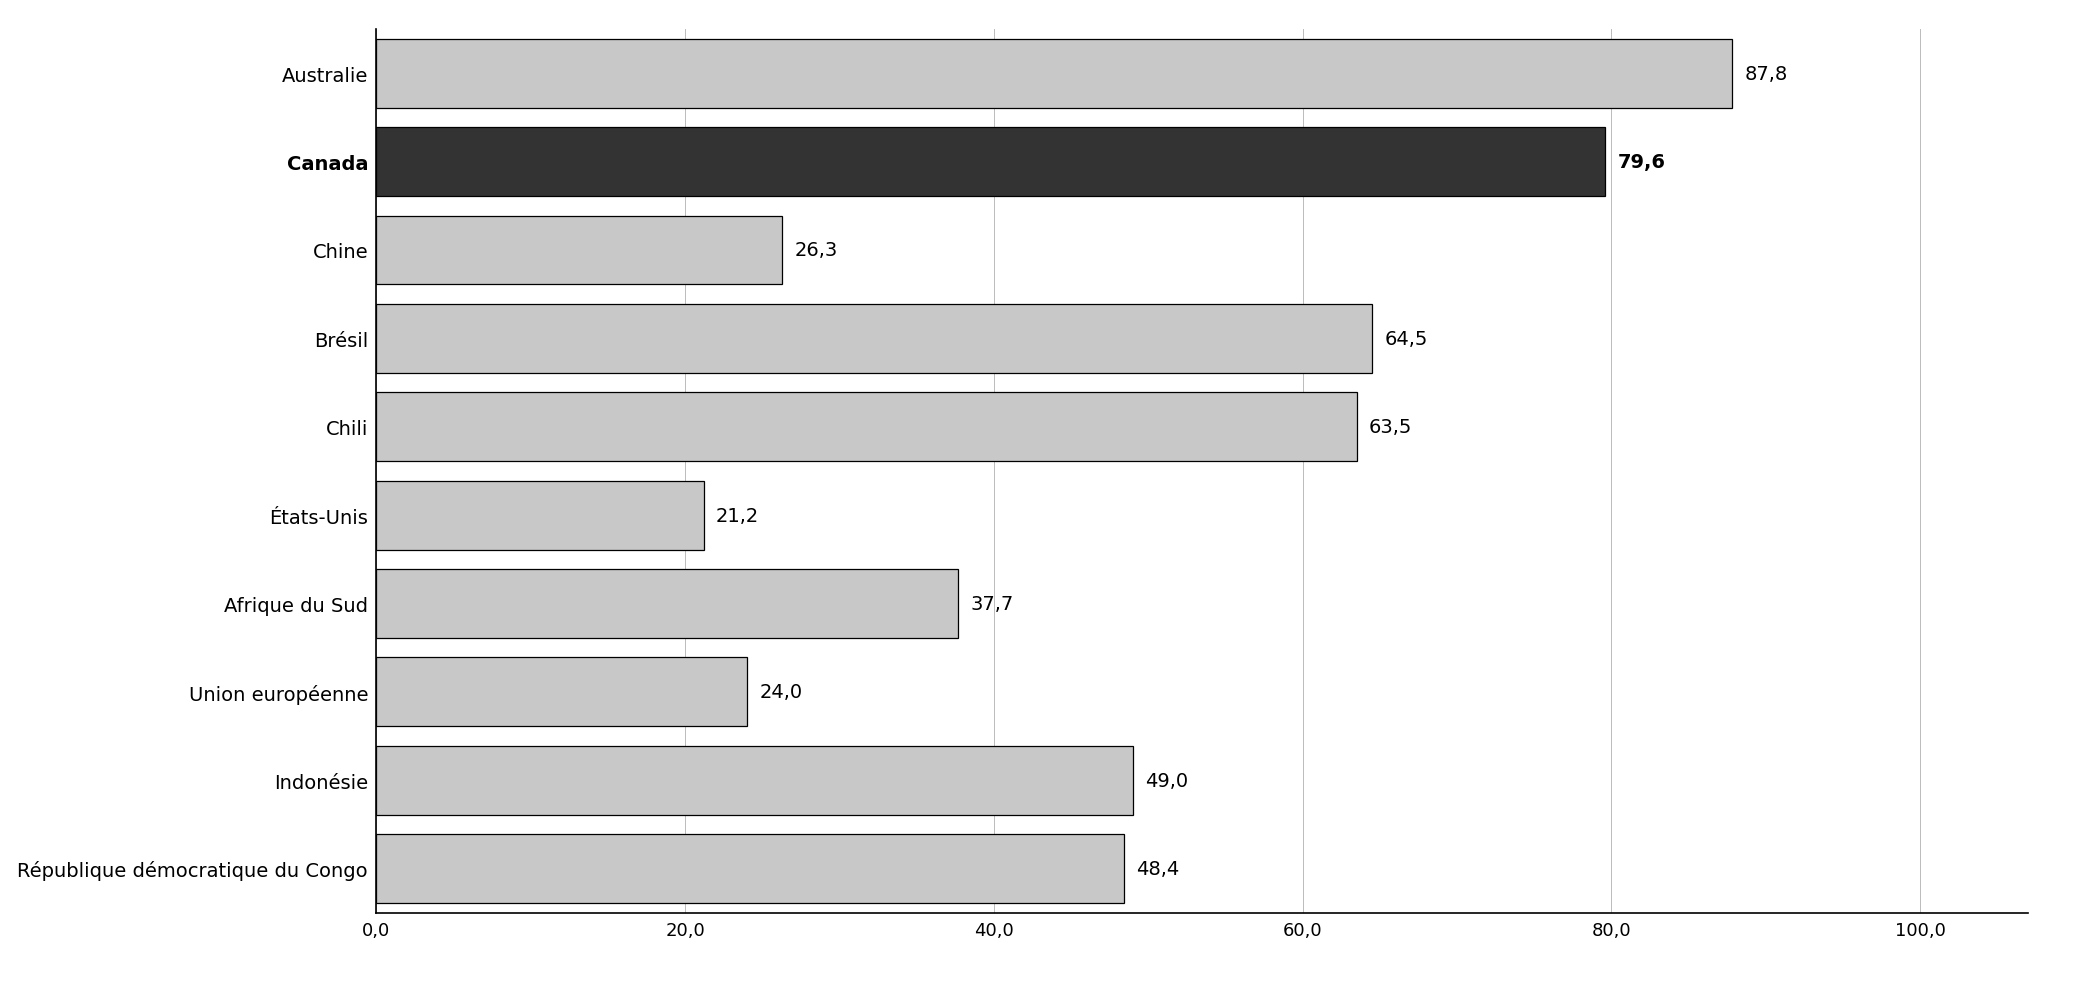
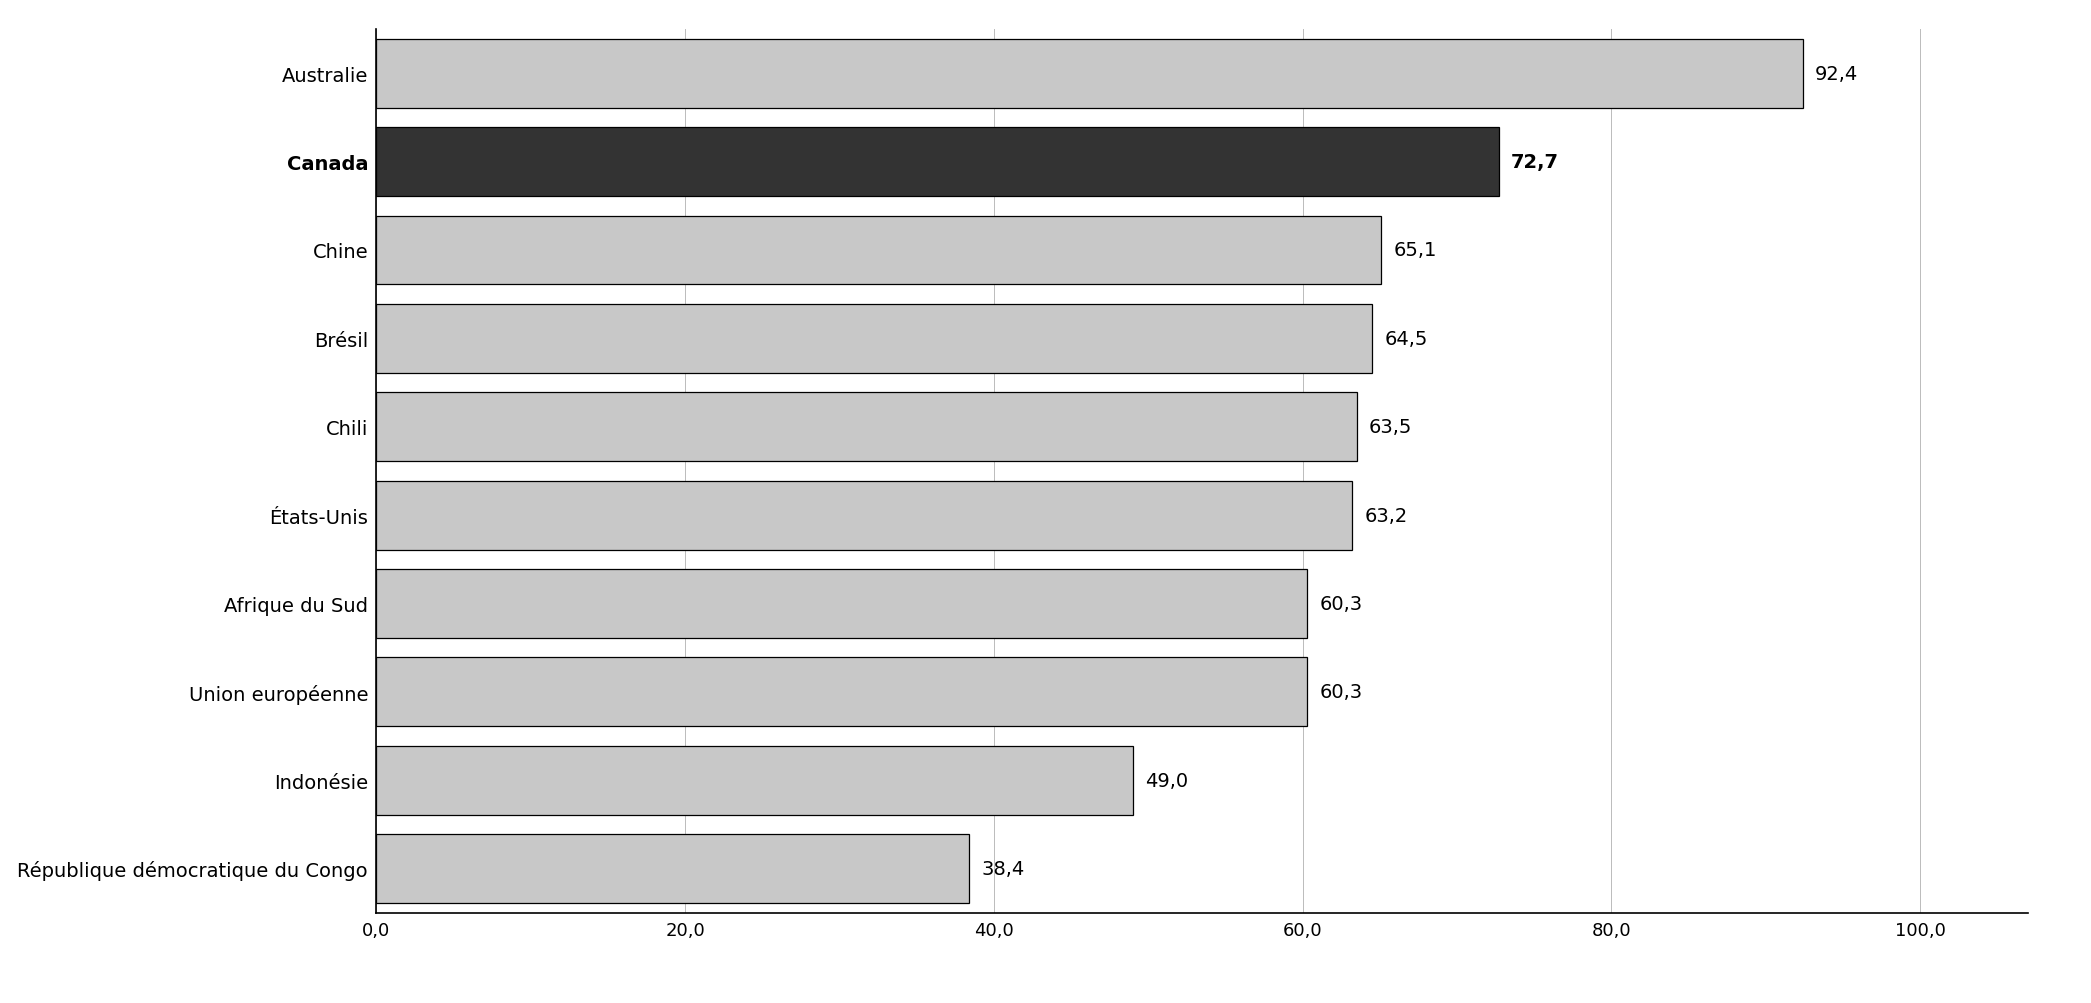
Australie: 87,8 -> 92,4
Canada: 79,6 -> 72,7
Chine: 26,3 -> 65,1
États-Unis: 21,2 -> 63,2
Afrique du Sud: 37,7 -> 60,3
Union européenne: 24,0 -> 60,3
République démocratique du Congo: 48,4 -> 38,4
